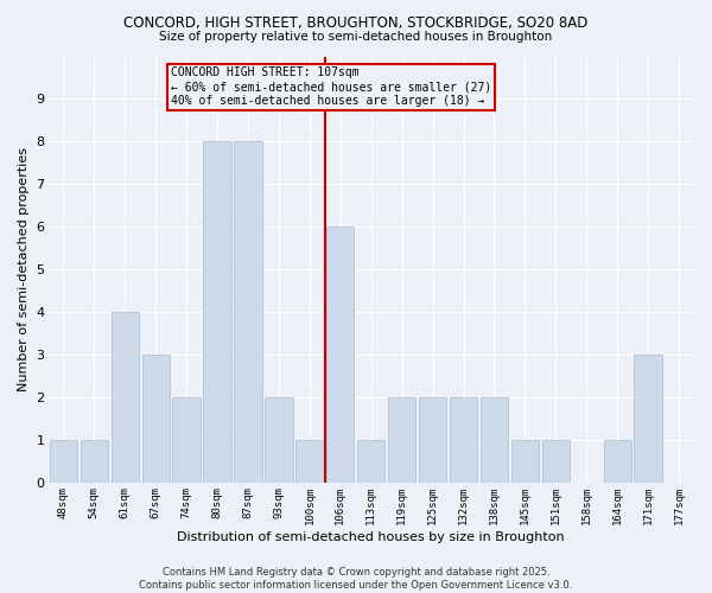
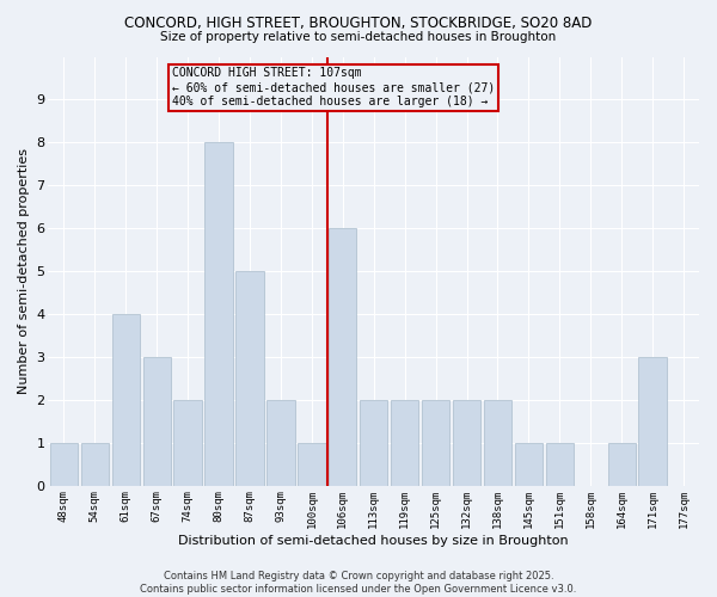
87sqm: 8 -> 5
113sqm: 1 -> 2
